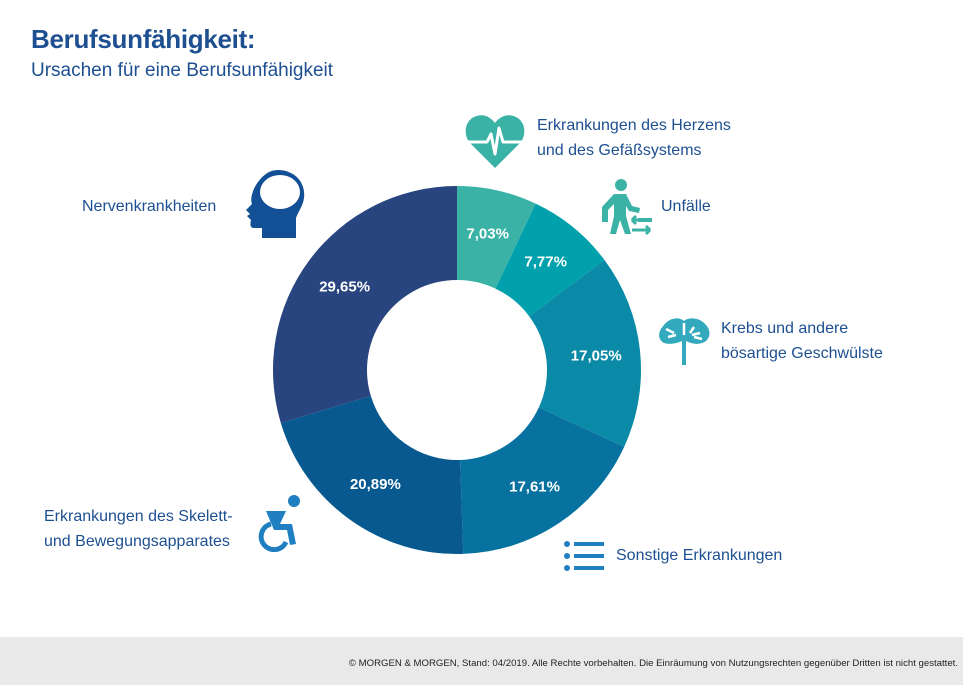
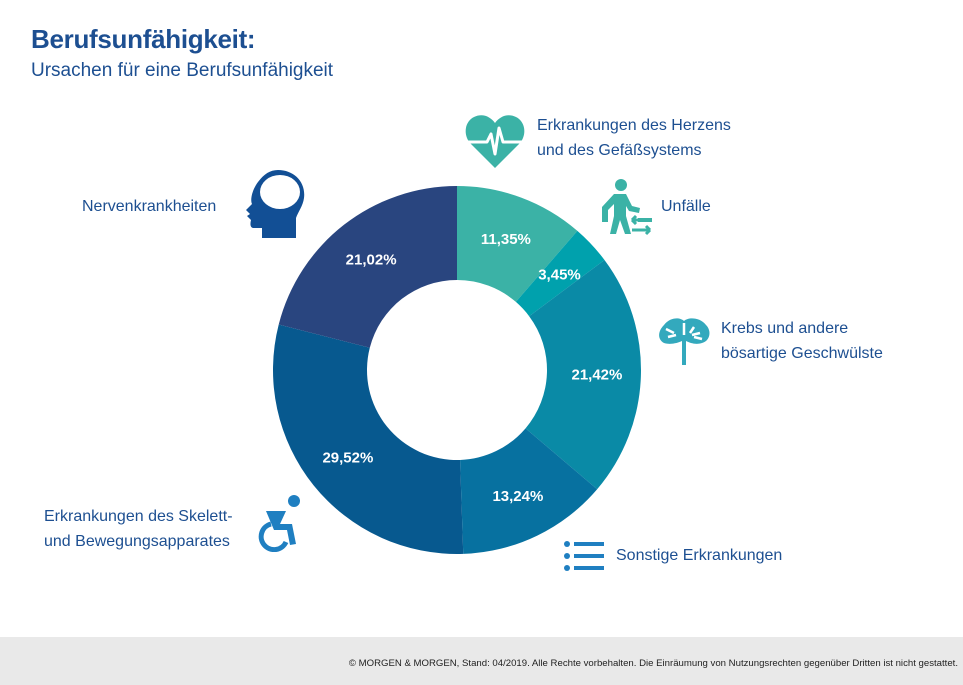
Erkrankungen des Herzens und des Gefäßsystems: 7,03% -> 11,35%
Unfälle: 7,77% -> 3,45%
Krebs und andere bösartige Geschwülste: 17,05% -> 21,42%
Sonstige Erkrankungen: 17,61% -> 13,24%
Erkrankungen des Skelett- und Bewegungsapparates: 20,89% -> 29,52%
Nervenkrankheiten: 29,65% -> 21,02%
